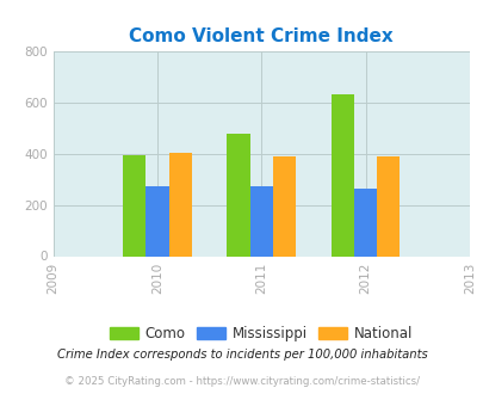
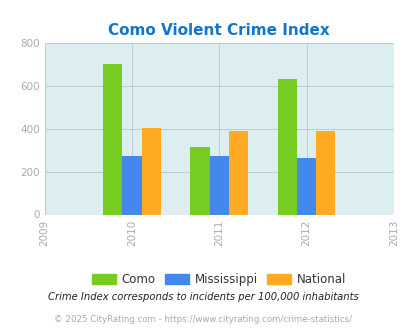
Como/2010: 395 -> 700
Como/2011: 480 -> 315
